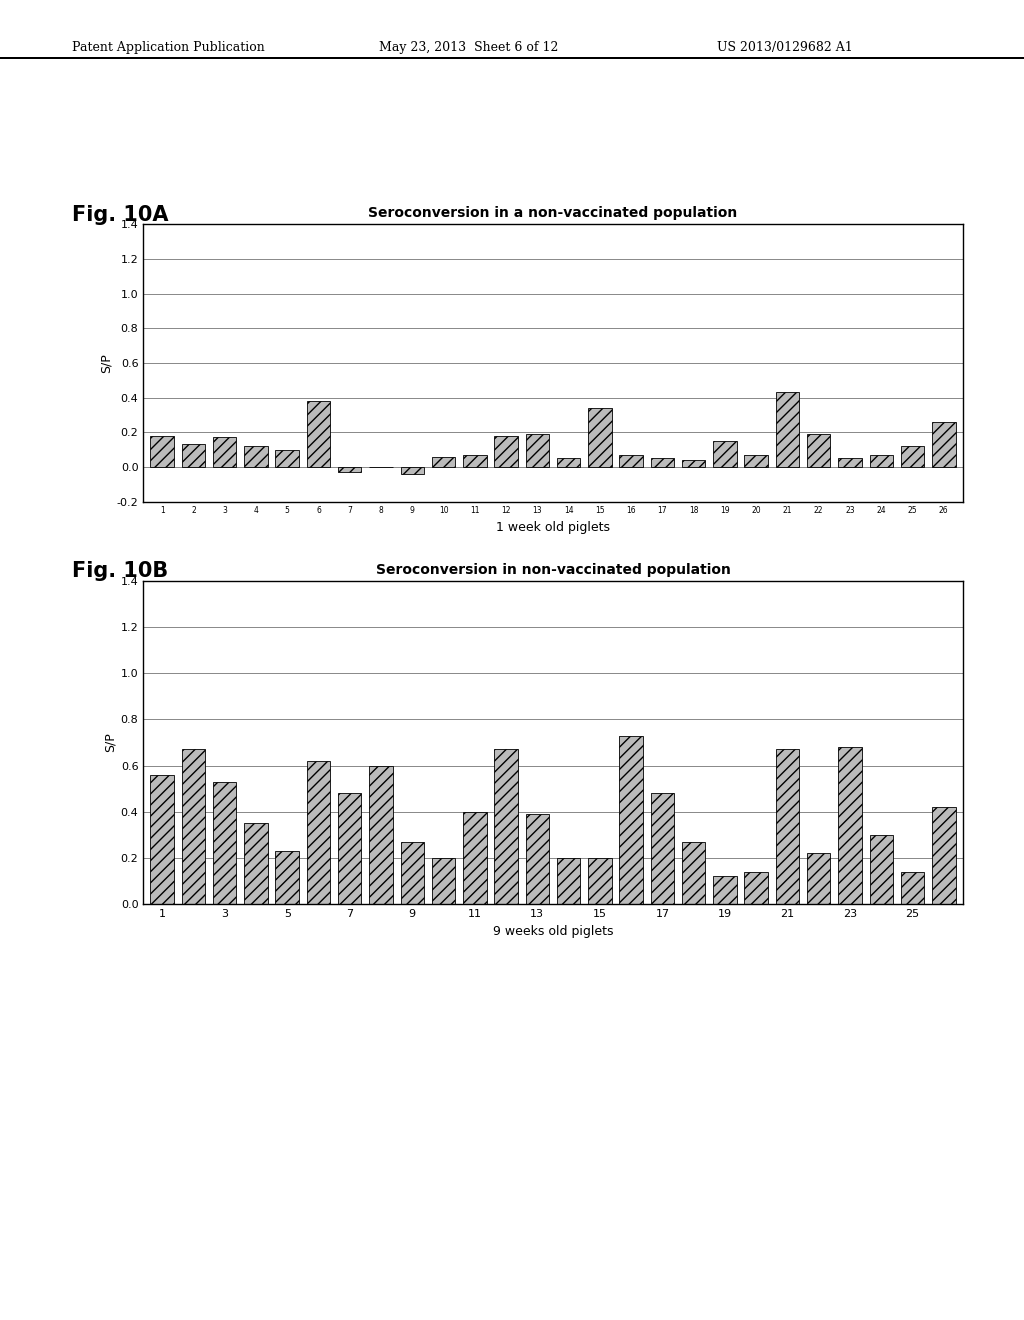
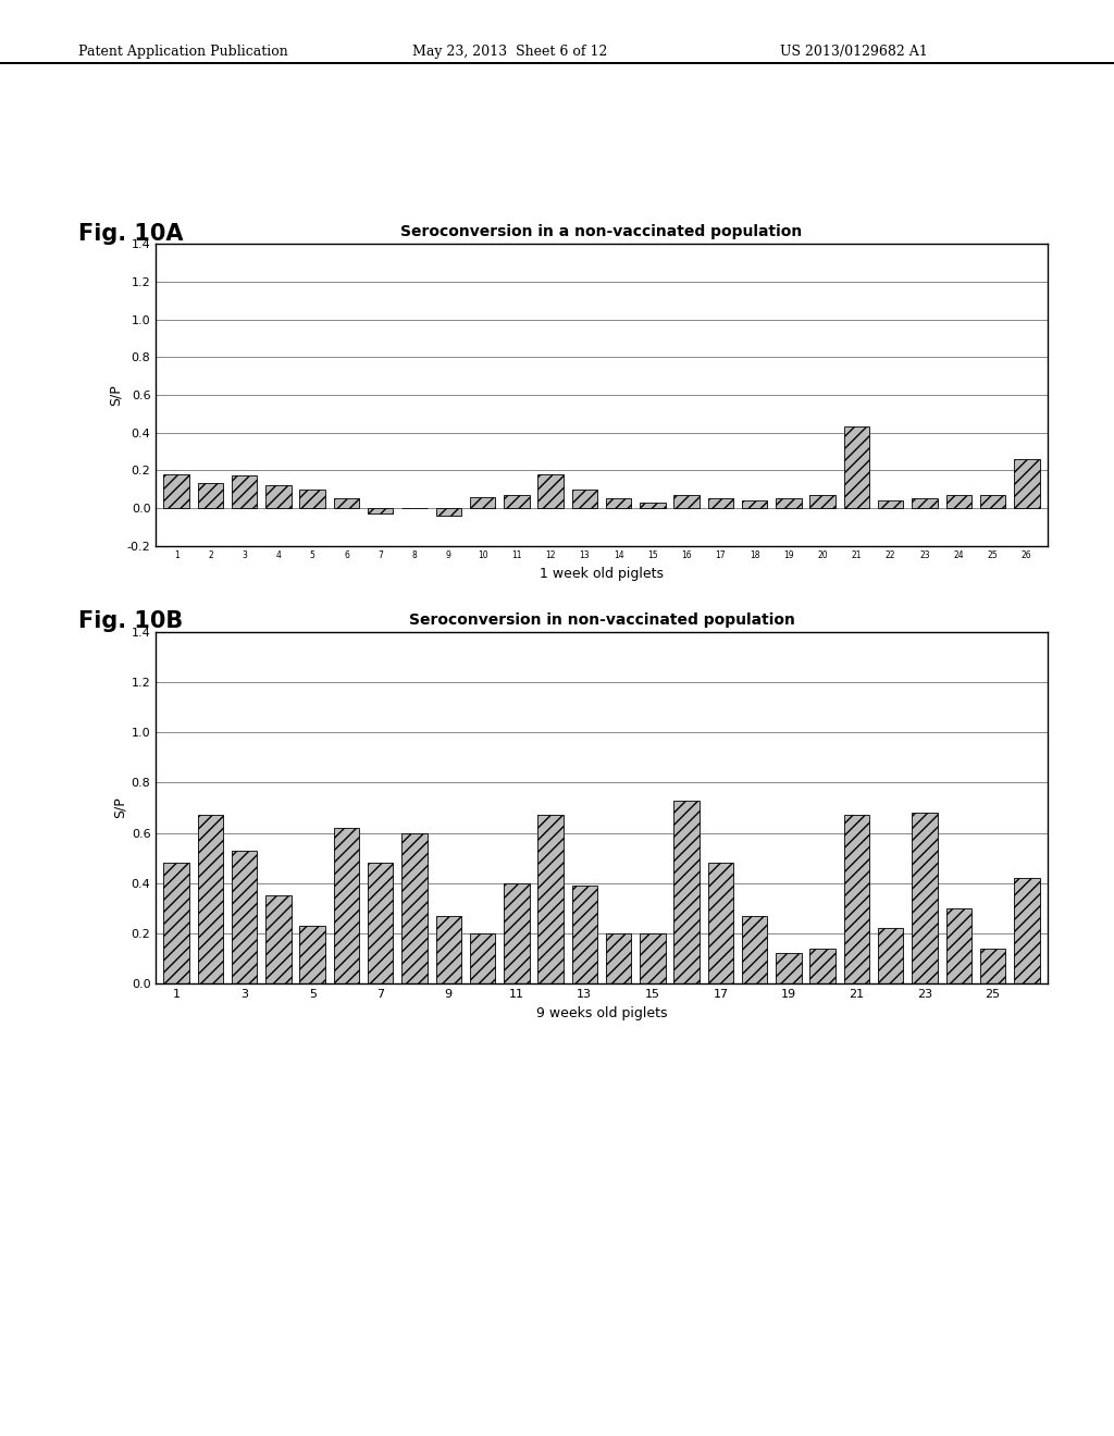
Seroconversion in a non-vaccinated population/6: 0.38 -> 0.05
Seroconversion in a non-vaccinated population/13: 0.19 -> 0.10
Seroconversion in a non-vaccinated population/15: 0.34 -> 0.03
Seroconversion in a non-vaccinated population/19: 0.15 -> 0.05
Seroconversion in a non-vaccinated population/22: 0.19 -> 0.04
Seroconversion in a non-vaccinated population/25: 0.12 -> 0.07
Seroconversion in non-vaccinated population/1: 0.56 -> 0.48
